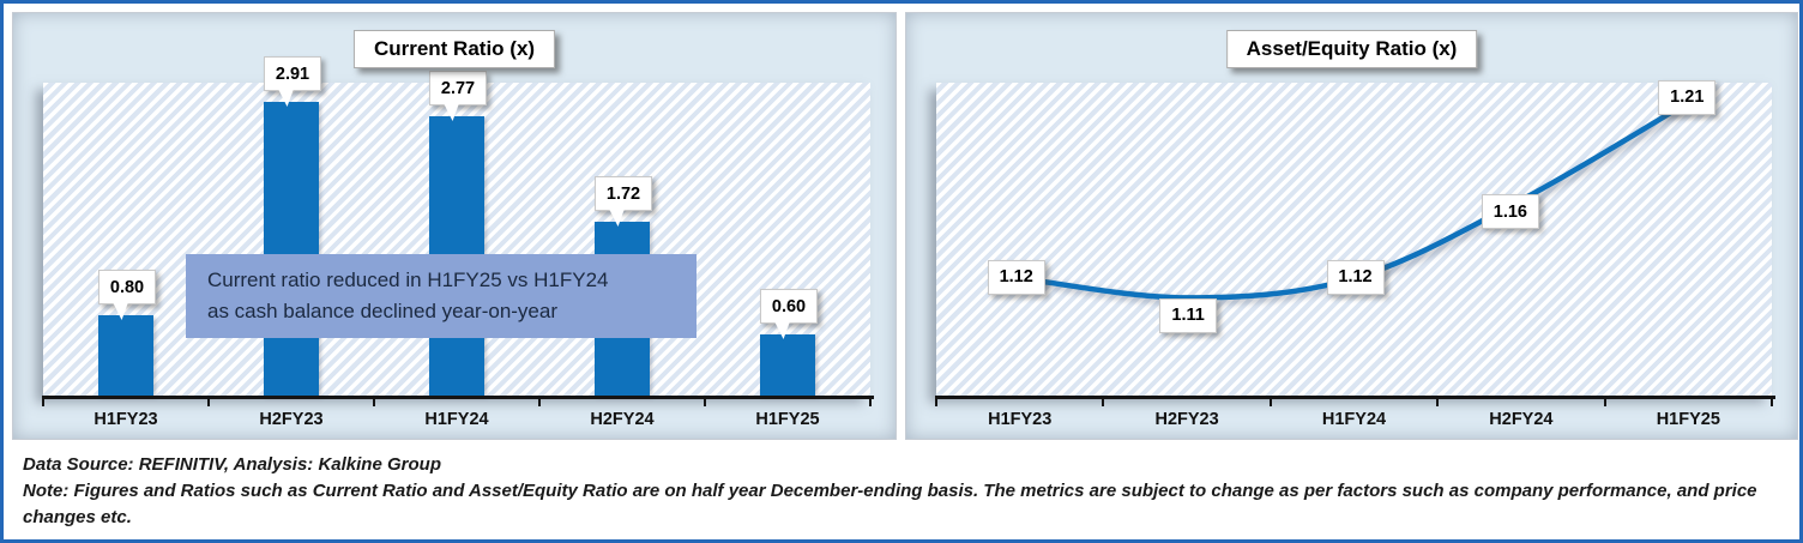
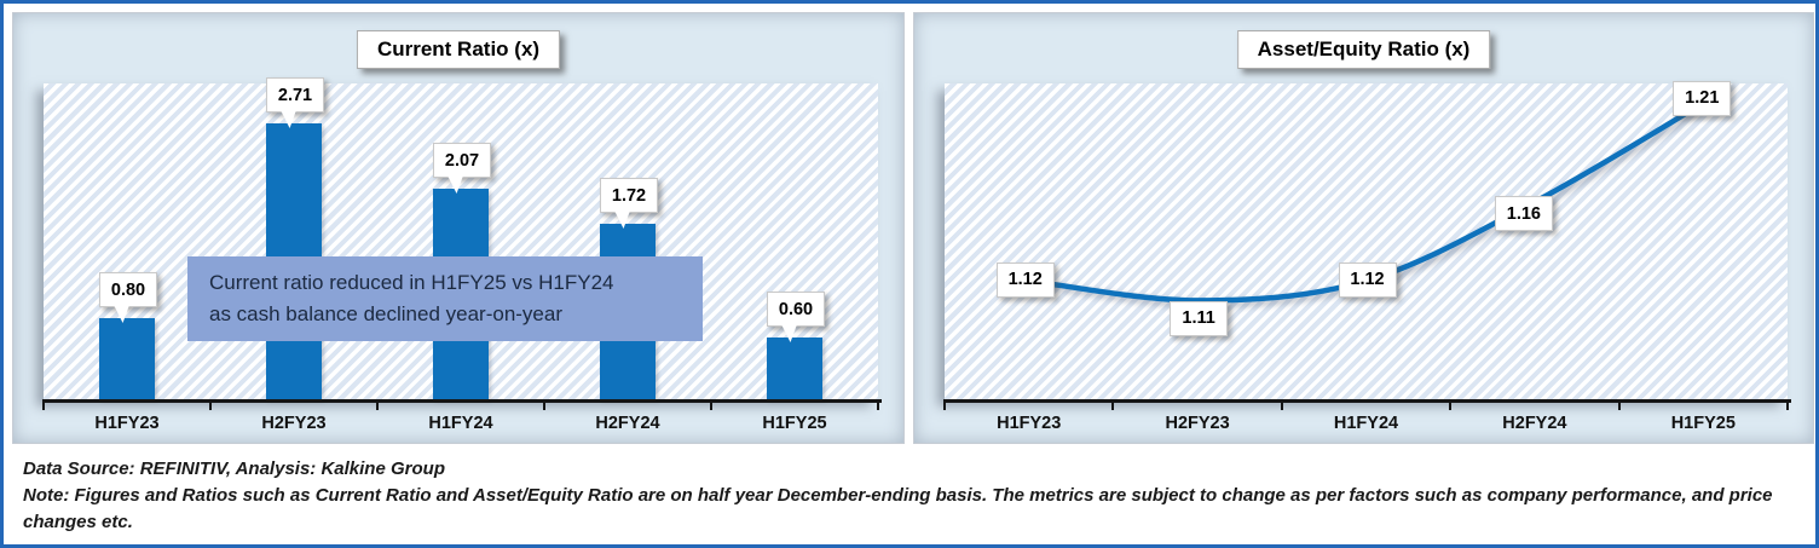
Current Ratio (x)/H2FY23: 2.91 -> 2.71
Current Ratio (x)/H1FY24: 2.77 -> 2.07
